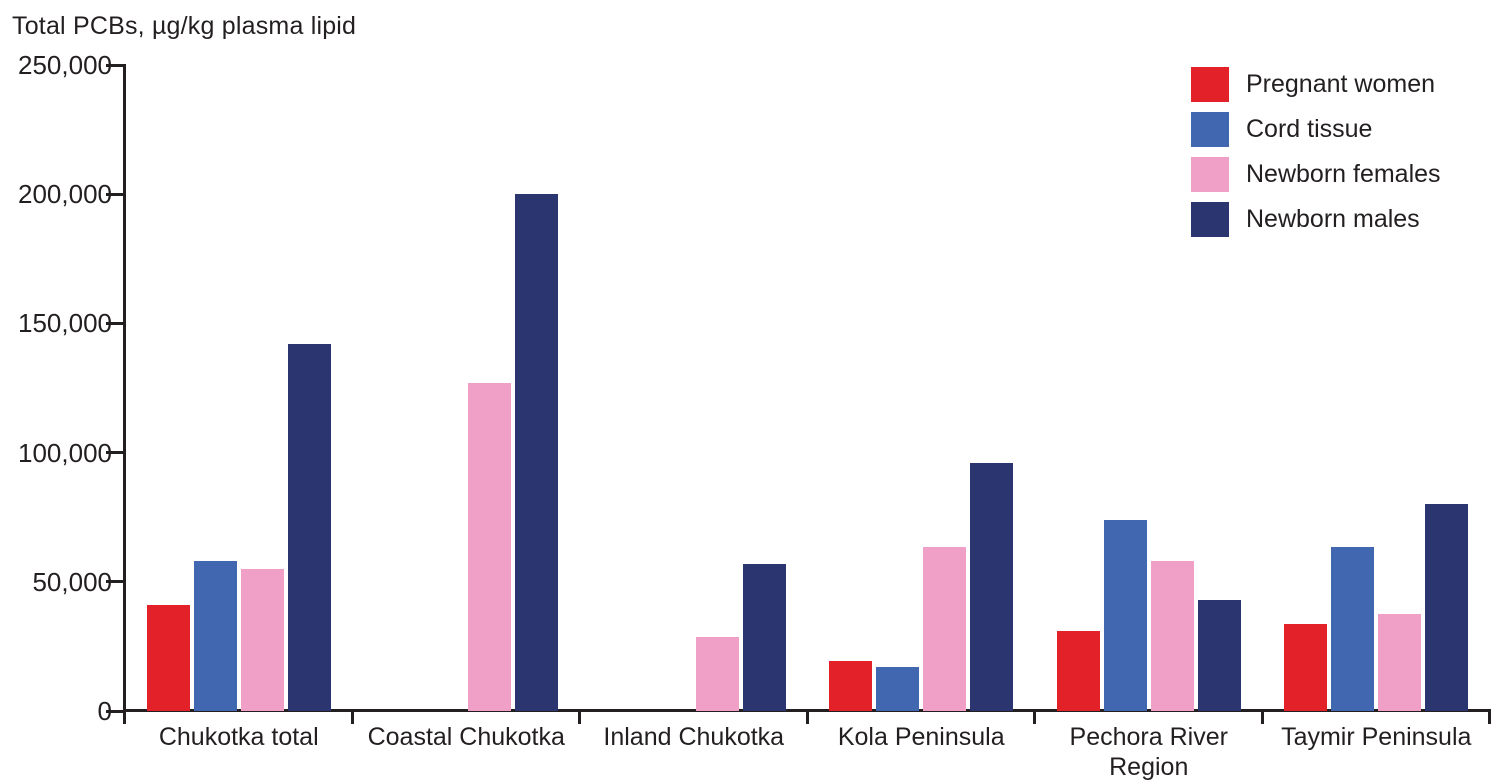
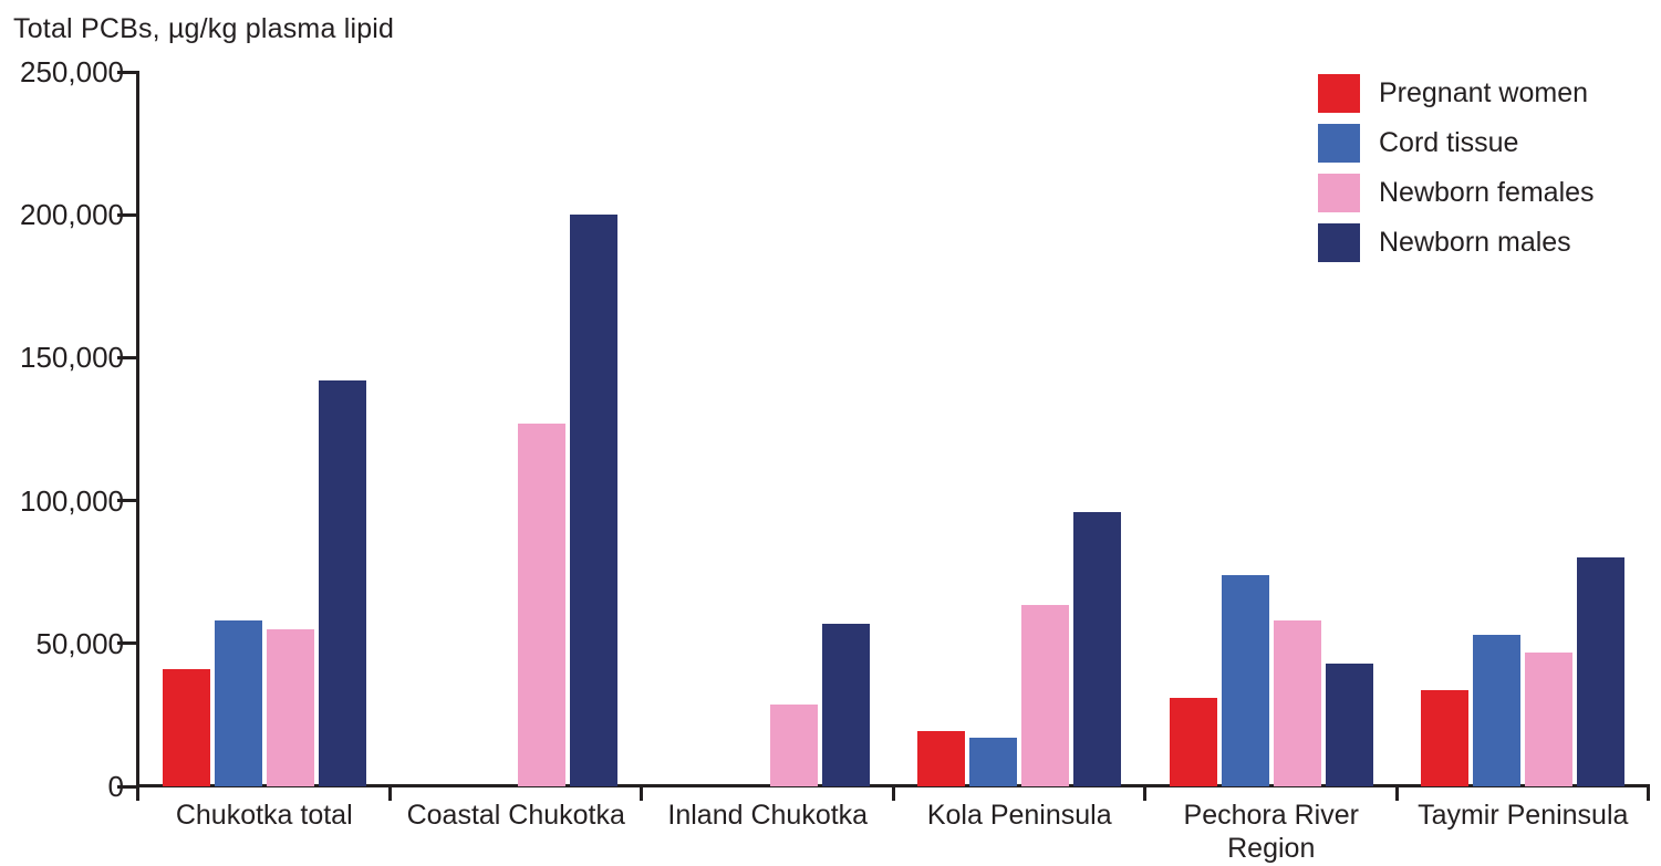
Cord tissue/Taymir Peninsula: 64000 -> 53000
Newborn females/Taymir Peninsula: 38000 -> 47000
